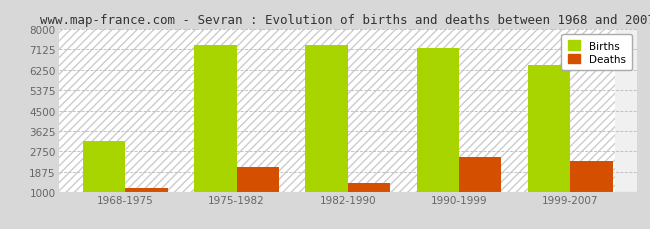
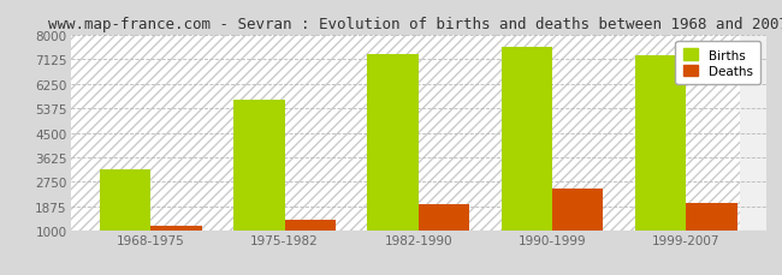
Births/1975-1982: 7300 -> 5700
Deaths/1975-1982: 2100 -> 1380
Deaths/1982-1990: 1400 -> 1950
Births/1990-1999: 7200 -> 7550
Births/1999-2007: 6450 -> 7250
Deaths/1999-2007: 2350 -> 1980
